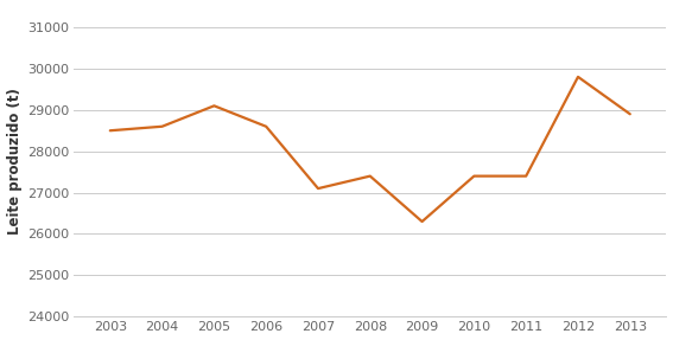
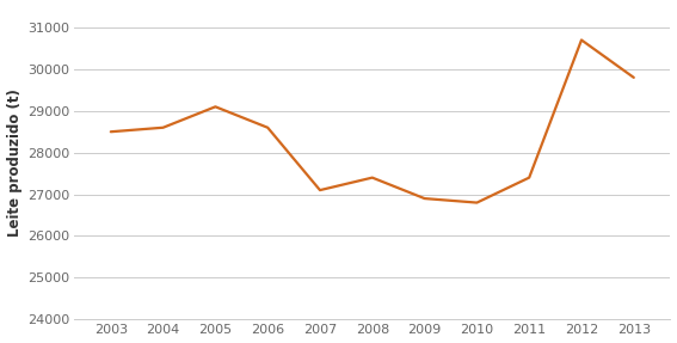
2009: 26300 -> 26900
2010: 27400 -> 26800
2012: 29800 -> 30700
2013: 28900 -> 29800
